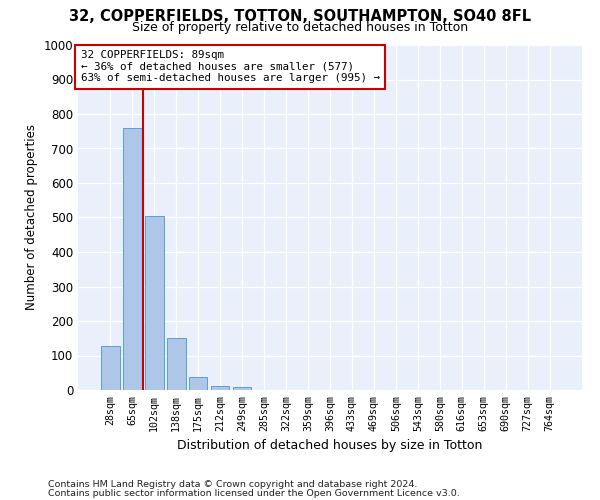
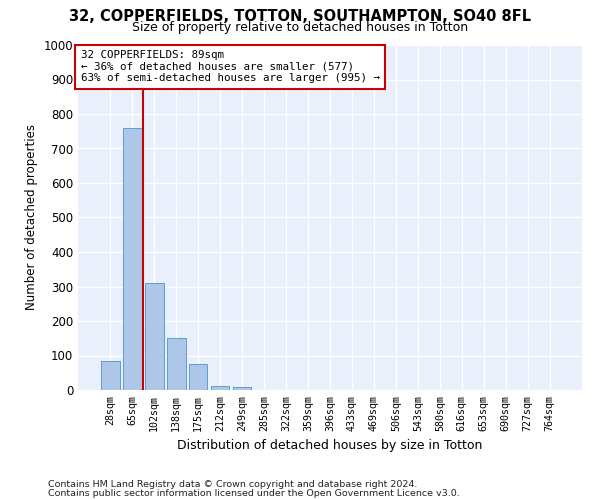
28sqm: 128 -> 85
102sqm: 505 -> 310
175sqm: 37 -> 75
